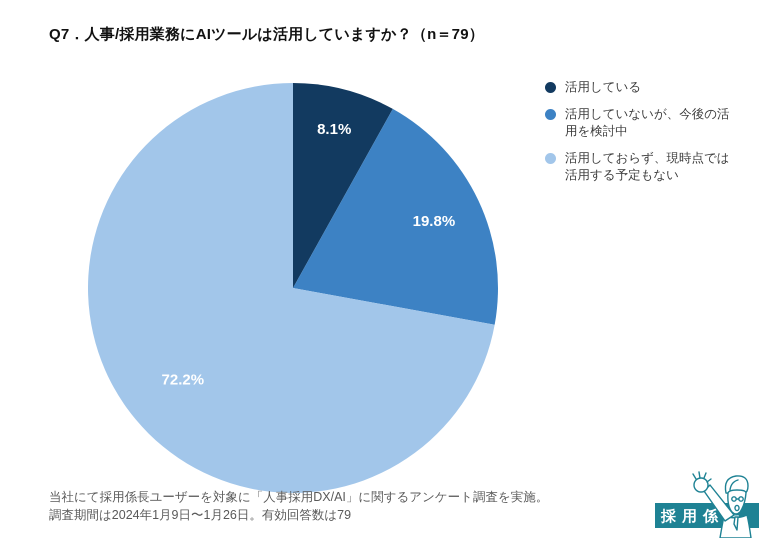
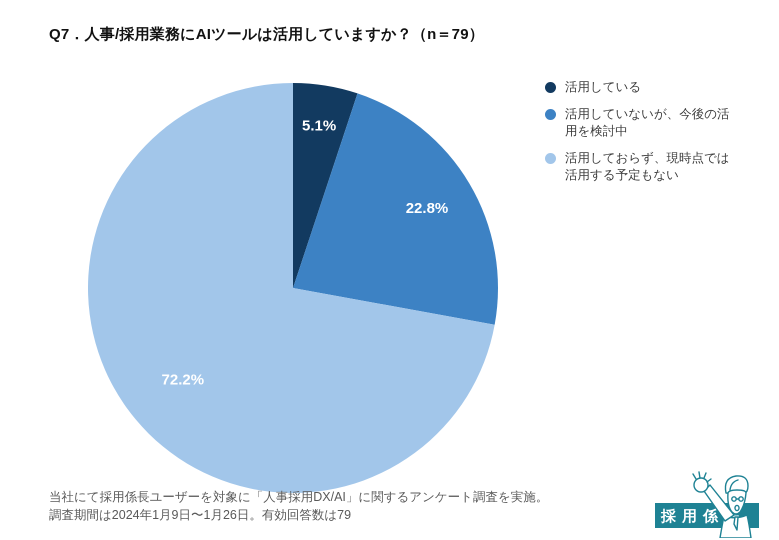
活用している: 8.1% -> 5.1%
活用していないが、今後の活用を検討中: 19.8% -> 22.8%
